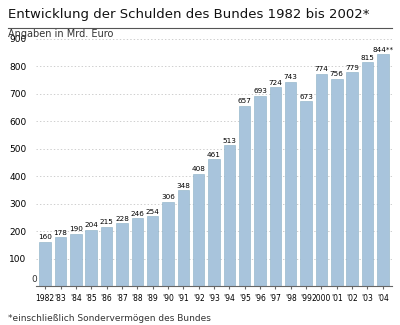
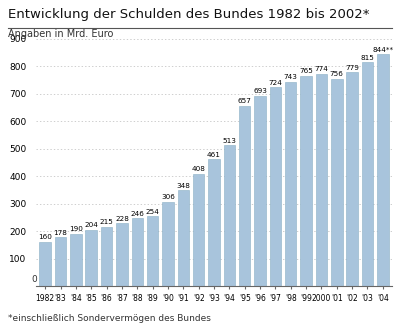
'99: 673 -> 765
